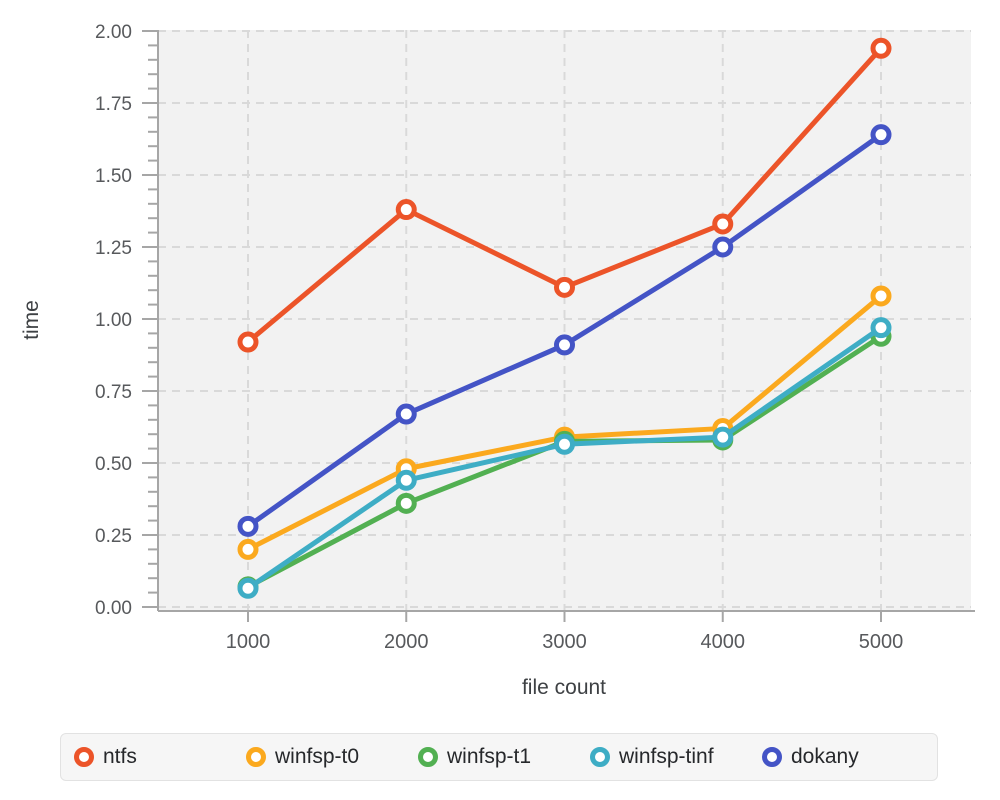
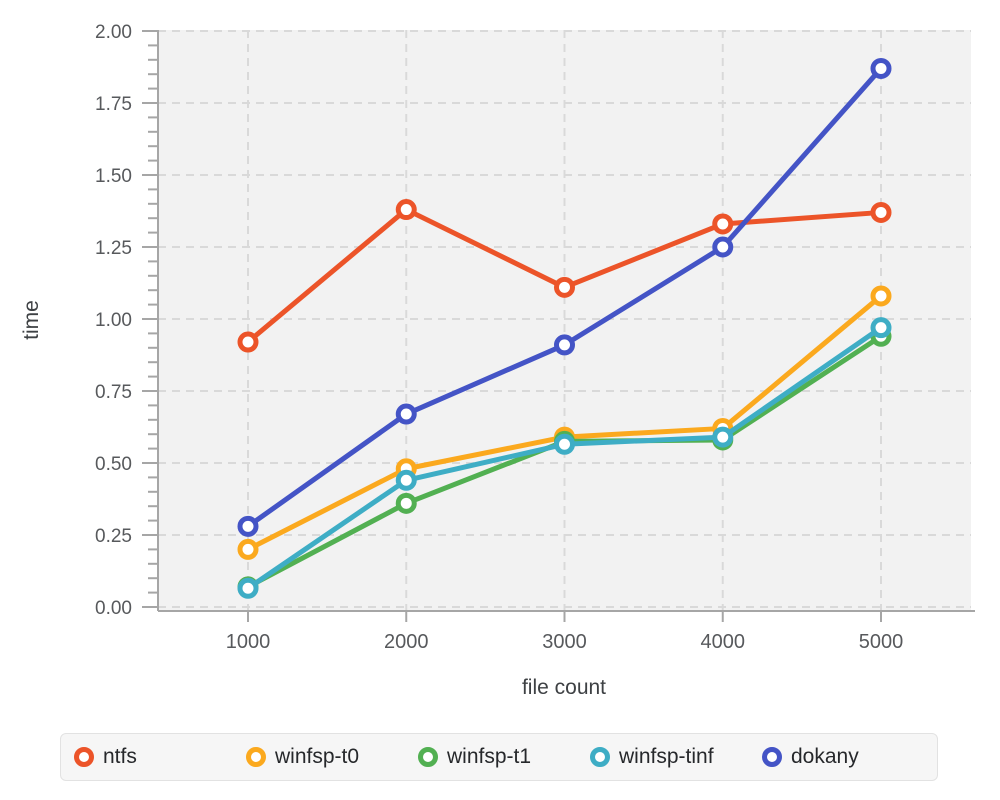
ntfs/5000: 1.94 -> 1.37
dokany/5000: 1.64 -> 1.87
